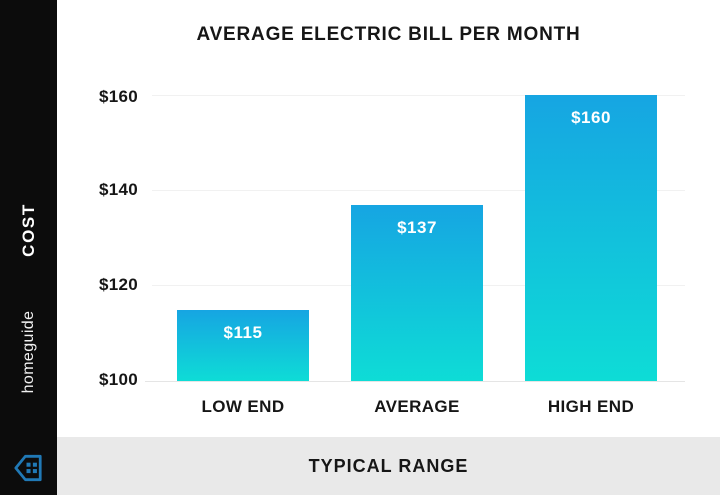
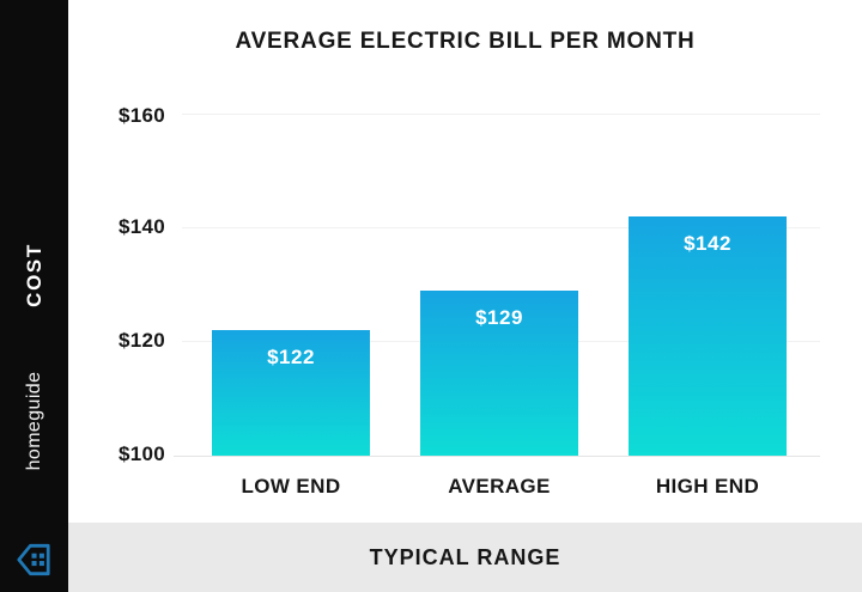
LOW END: $115 -> $122
AVERAGE: $137 -> $129
HIGH END: $160 -> $142
